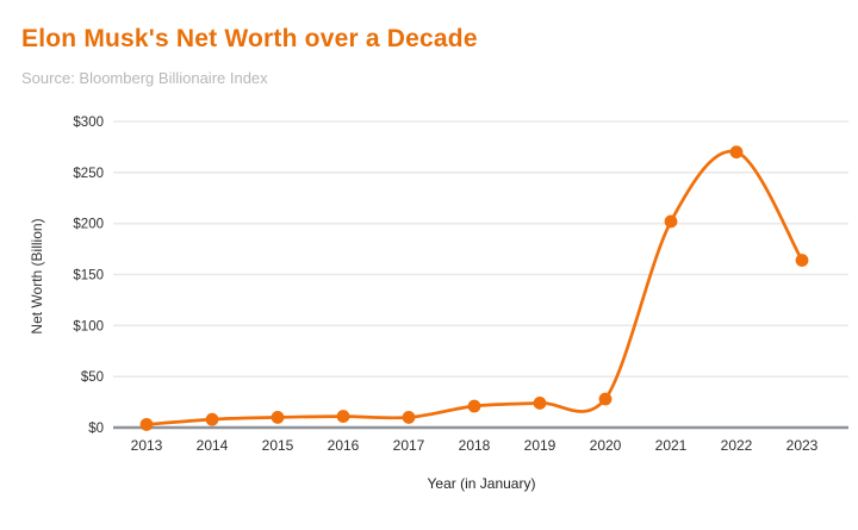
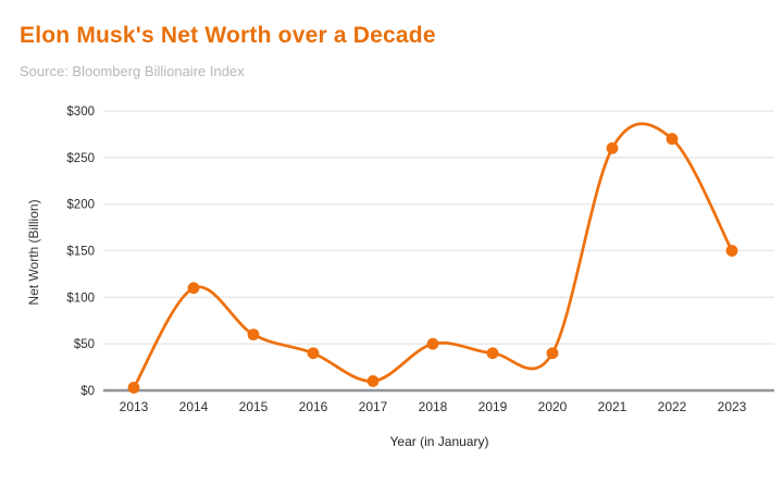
2014: $10 -> $110
2015: $10 -> $60
2016: $10 -> $40
2018: $20 -> $50
2019: $20 -> $40
2020: $30 -> $40
2021: $200 -> $260
2023: $160 -> $150
